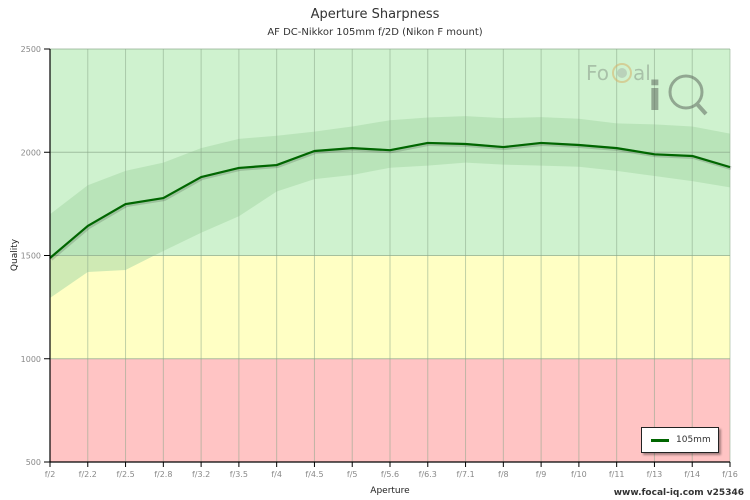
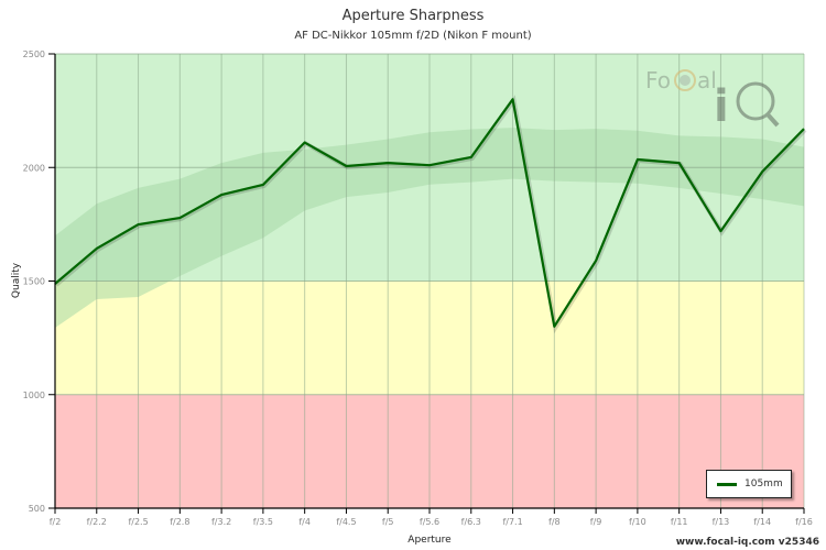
f/4: 1940 -> 2110
f/7.1: 2040 -> 2300
f/8: 2020 -> 1300
f/9: 2040 -> 1590
f/13: 1990 -> 1720
f/16: 1930 -> 2170
